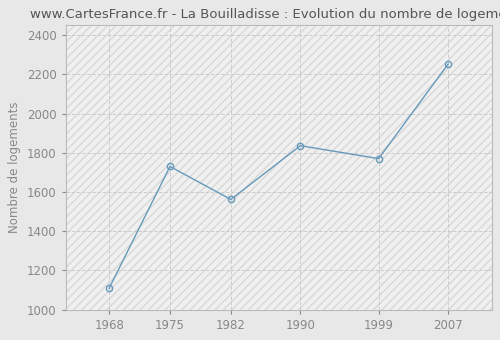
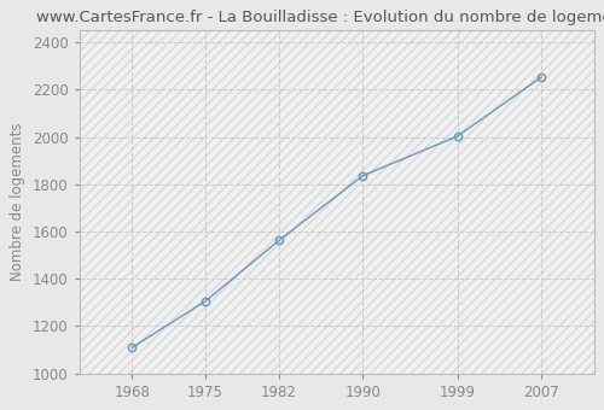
1975: 1730 -> 1300
1999: 1770 -> 2000
